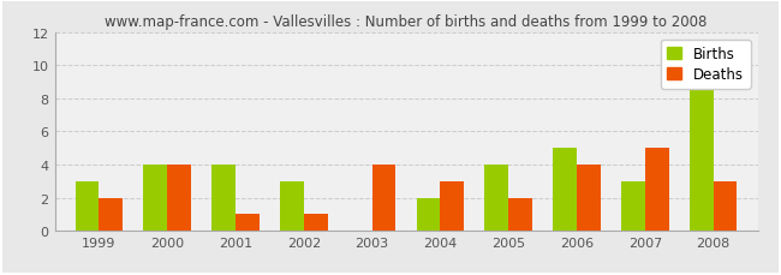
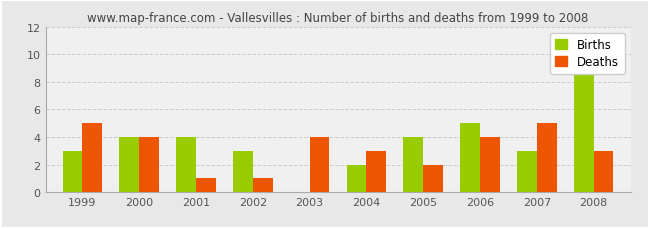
Deaths/1999: 2 -> 5
